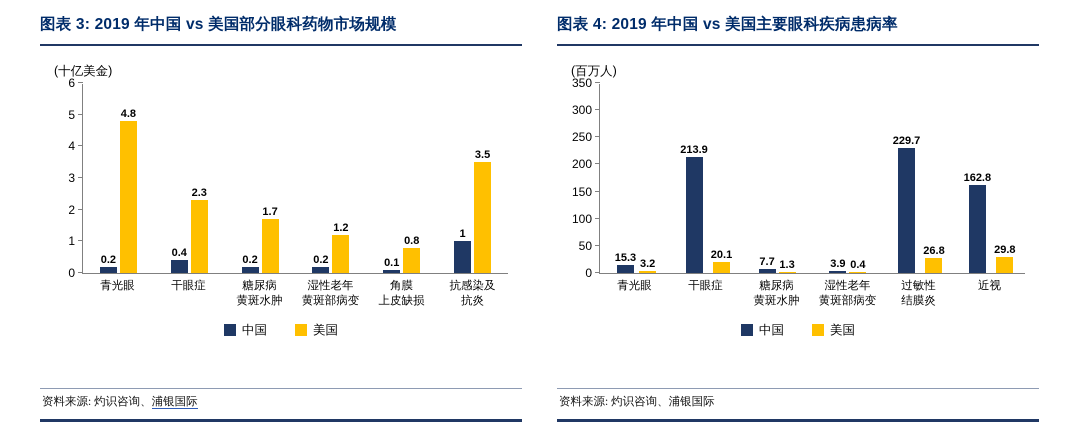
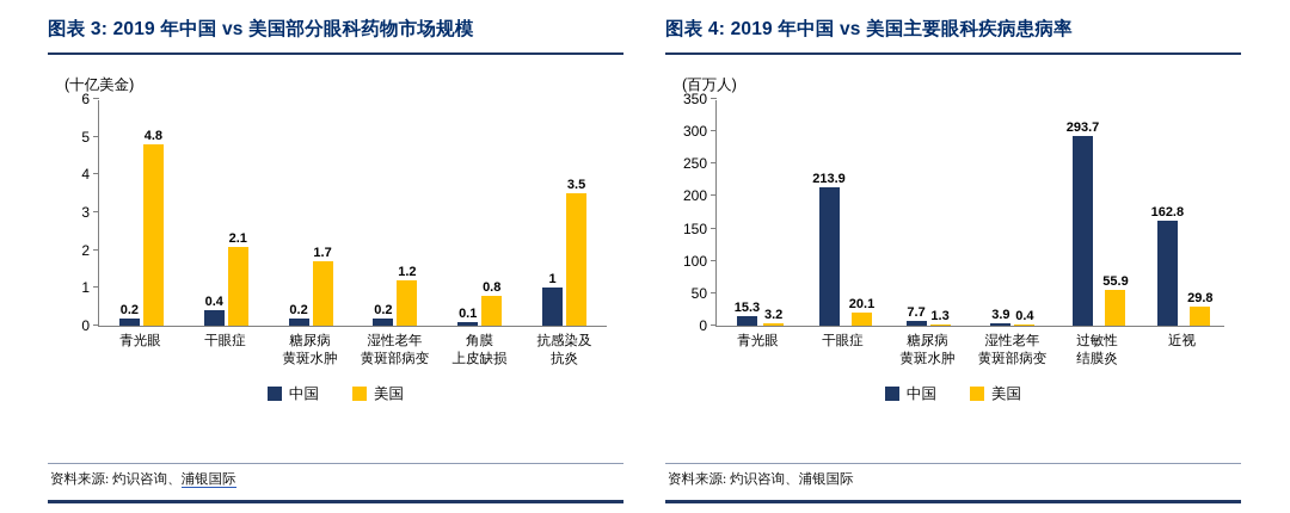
图表 3: 2019 年中国 vs 美国部分眼科药物市场规模/美国/干眼症: 2.3 -> 2.1
图表 4: 2019 年中国 vs 美国主要眼科疾病患病率/中国/过敏性结膜炎: 229.7 -> 293.7
图表 4: 2019 年中国 vs 美国主要眼科疾病患病率/美国/过敏性结膜炎: 26.8 -> 55.9
